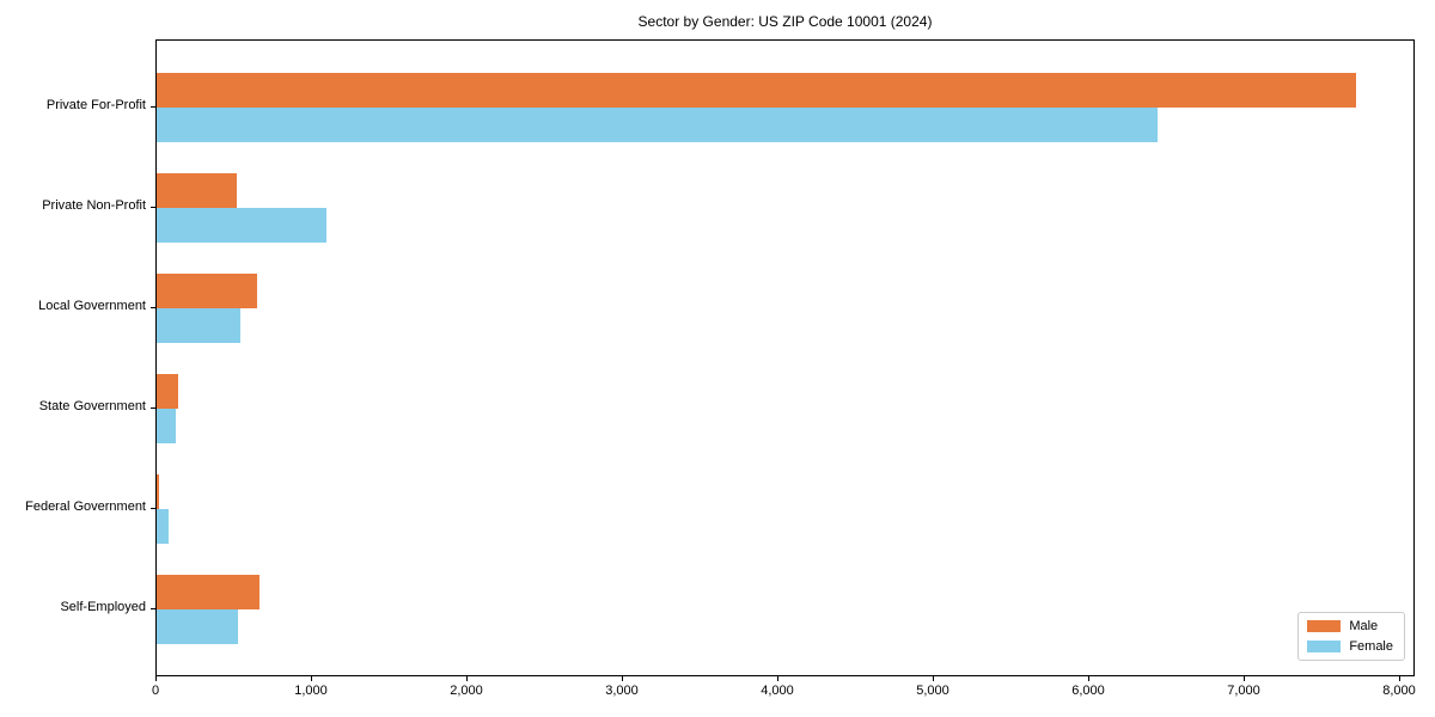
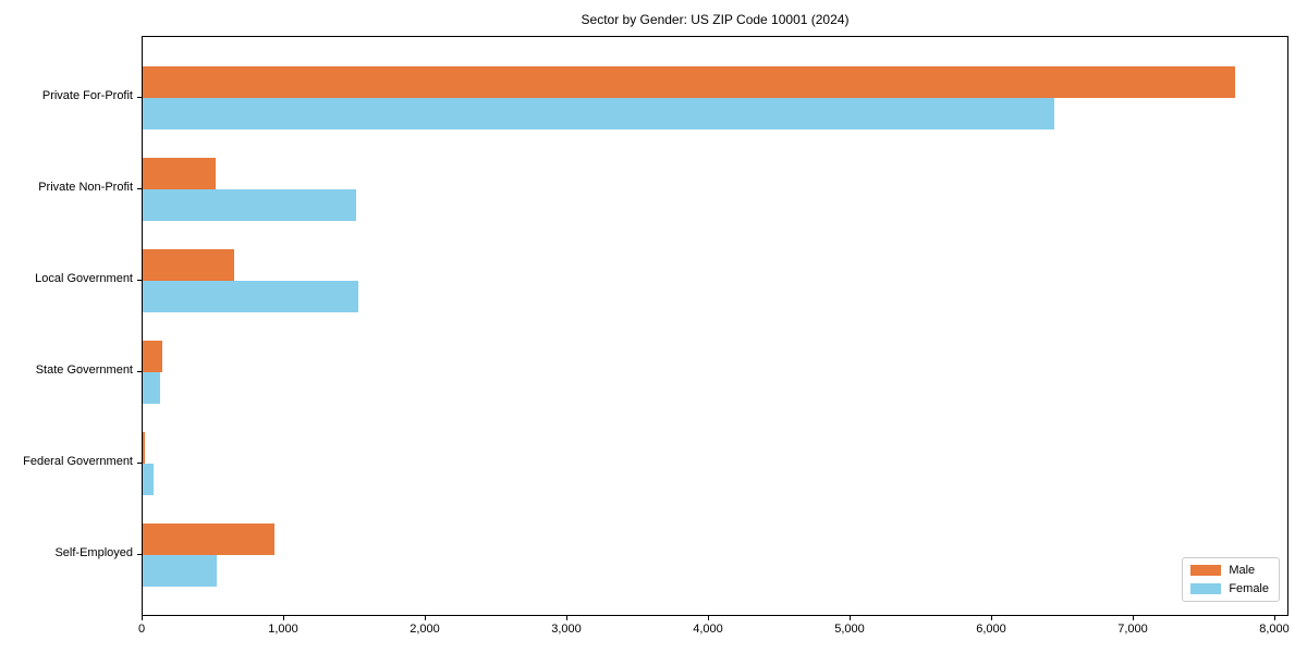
Female/Private Non-Profit: 1090 -> 1510
Female/Local Government: 540 -> 1520
Male/Self-Employed: 660 -> 930
